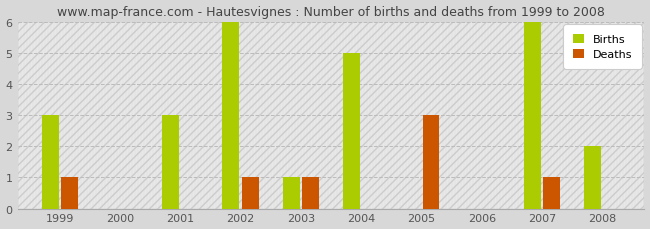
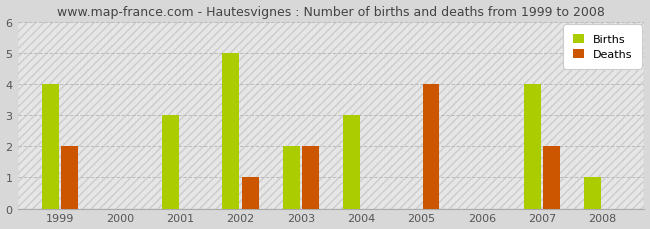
Births/1999: 3 -> 4
Deaths/1999: 1 -> 2
Births/2002: 6 -> 5
Births/2003: 1 -> 2
Deaths/2003: 1 -> 2
Births/2004: 5 -> 3
Deaths/2005: 3 -> 4
Births/2007: 6 -> 4
Deaths/2007: 1 -> 2
Births/2008: 2 -> 1
